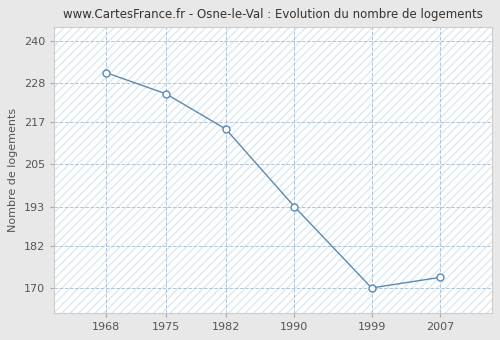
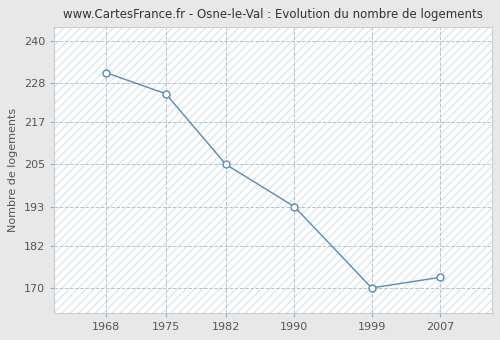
1982: 215 -> 205
